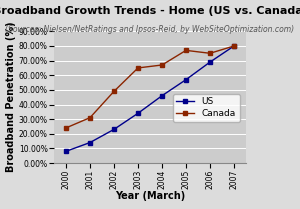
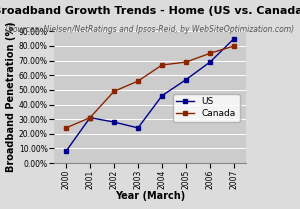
US/2001: 14% -> 31%
US/2002: 23% -> 28%
US/2003: 34% -> 24%
Canada/2003: 65% -> 56%
Canada/2005: 77% -> 69%
US/2007: 80% -> 85%
